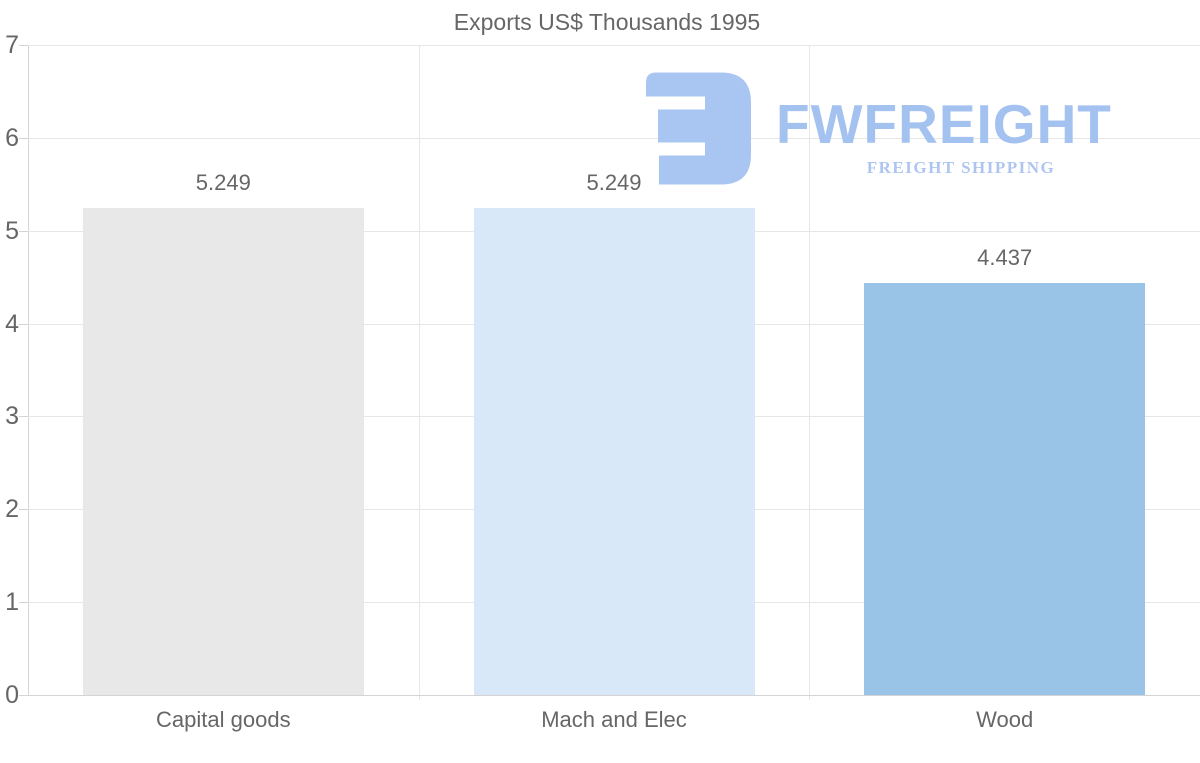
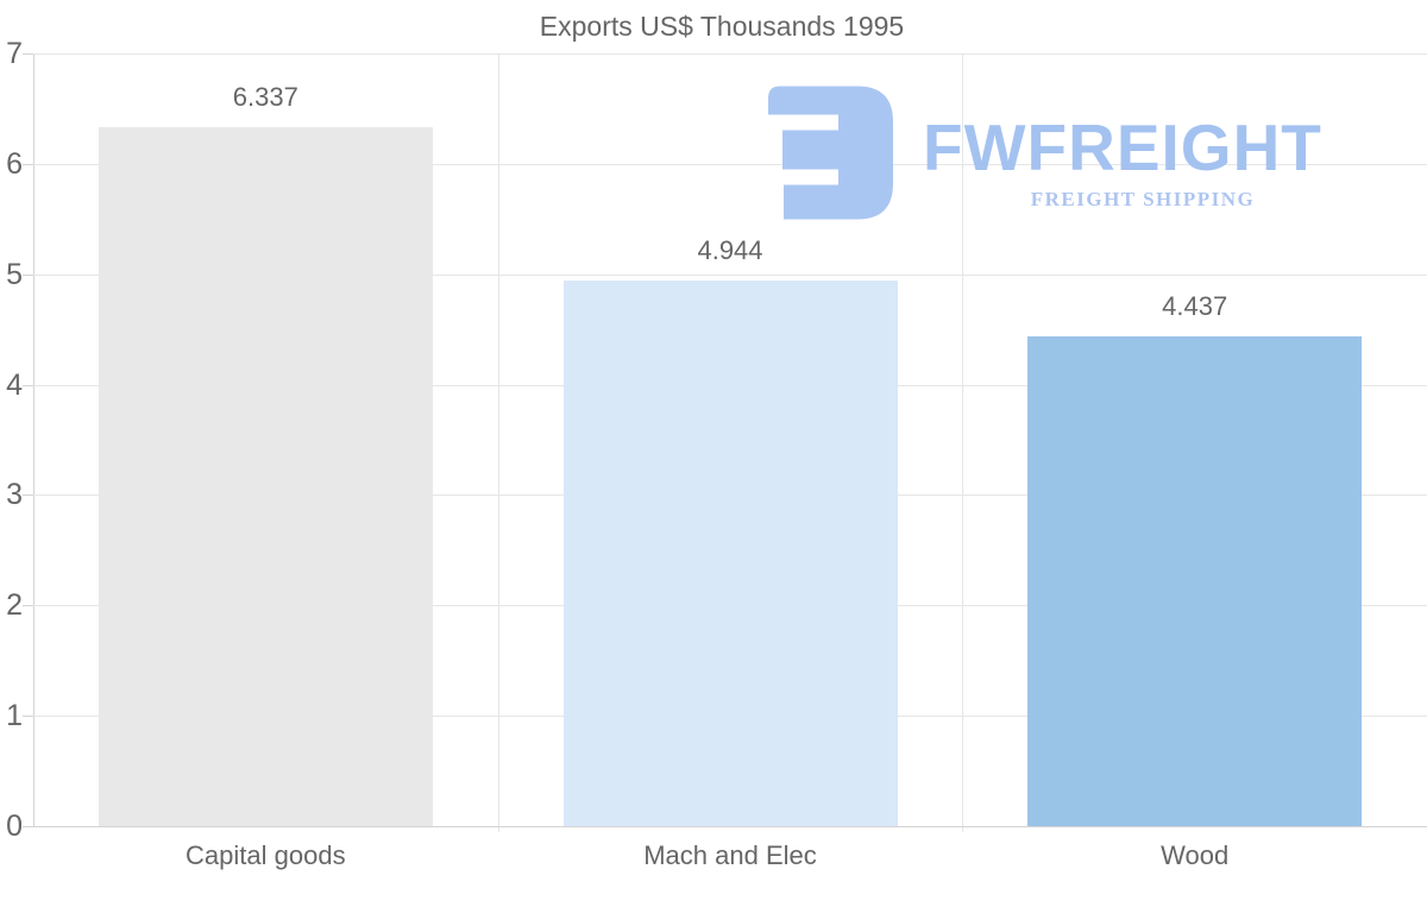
Capital goods: 5.249 -> 6.337
Mach and Elec: 5.249 -> 4.944
